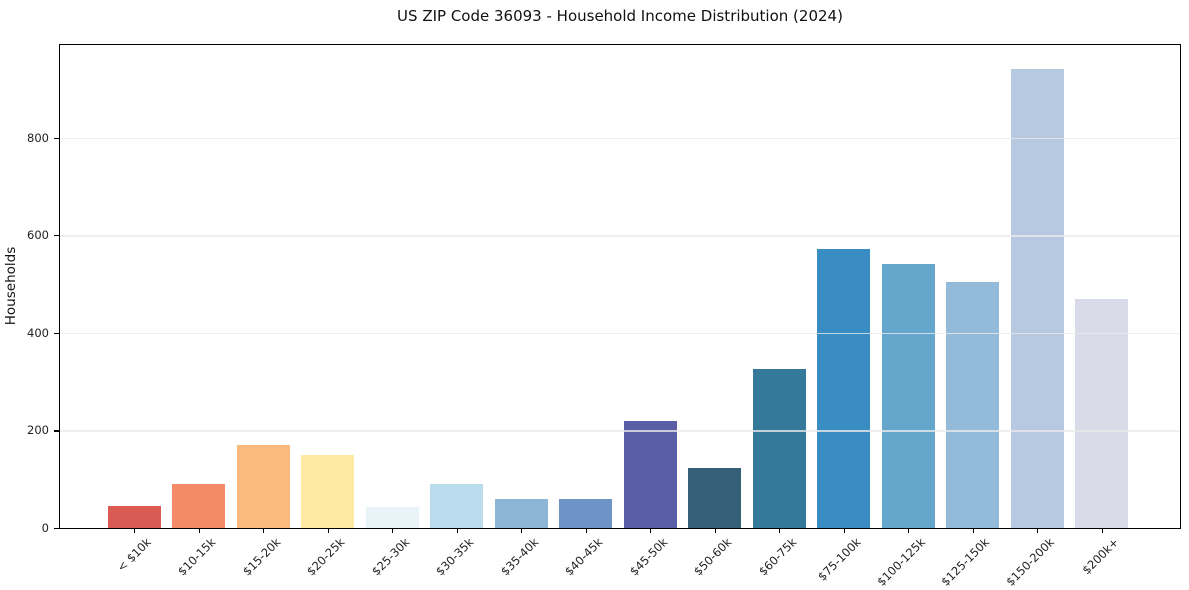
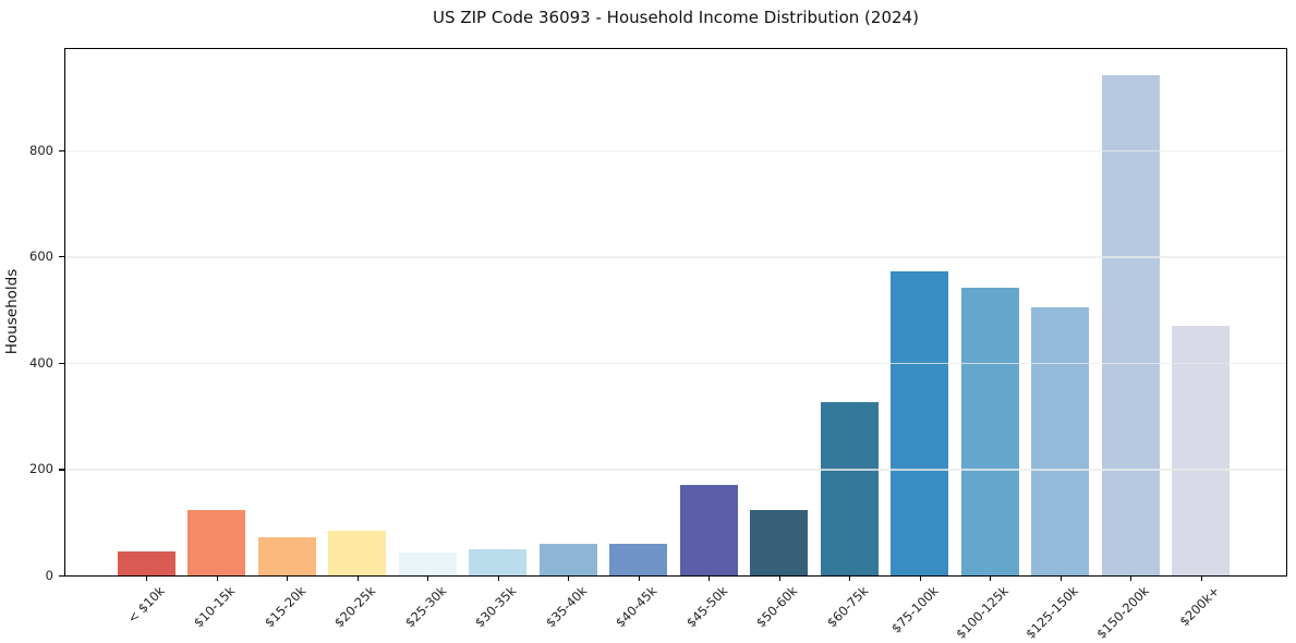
$10-15k: 90 -> 120
$15-20k: 170 -> 70
$20-25k: 150 -> 80
$30-35k: 90 -> 50
$45-50k: 220 -> 170
